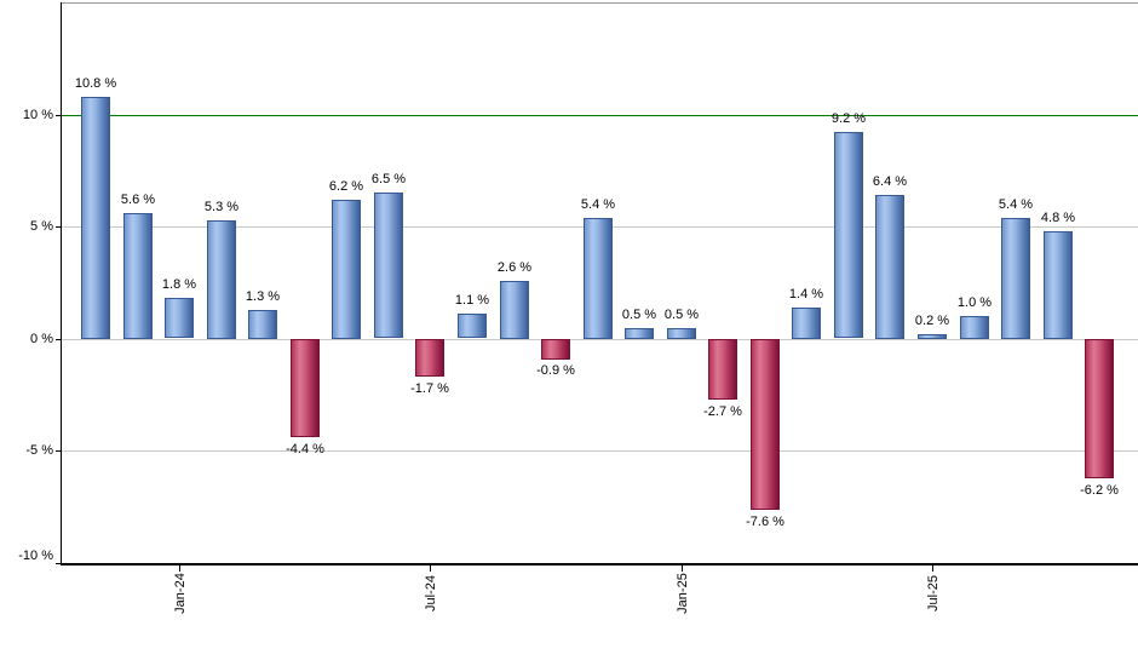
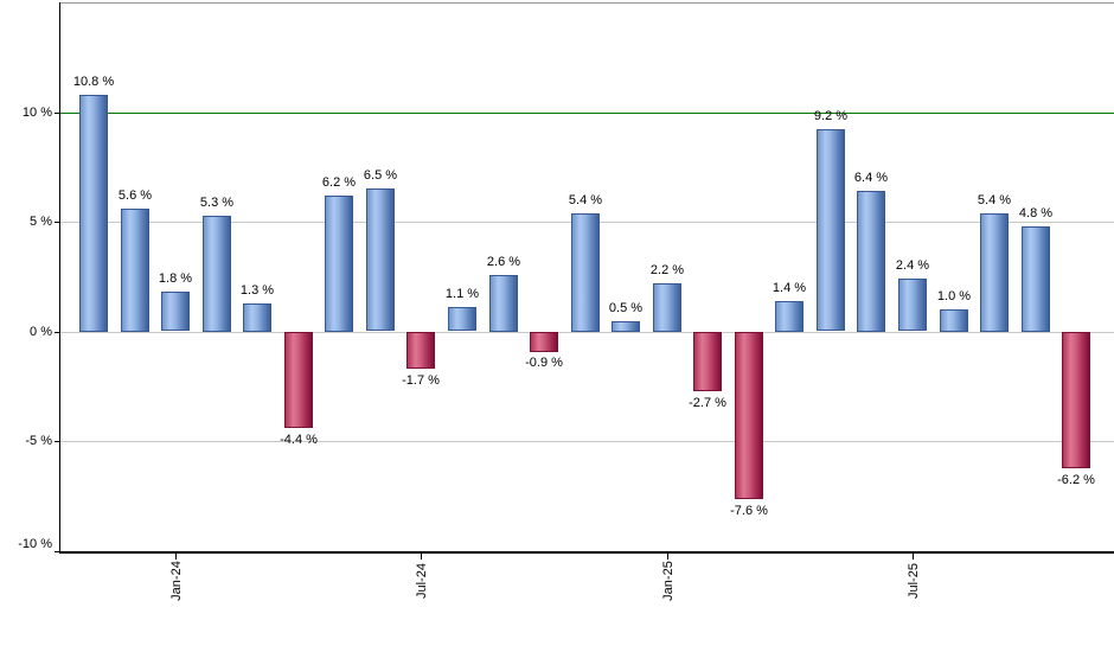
Jan-25: 0.5 -> 2.2
Jul-25: 0.2 -> 2.4
